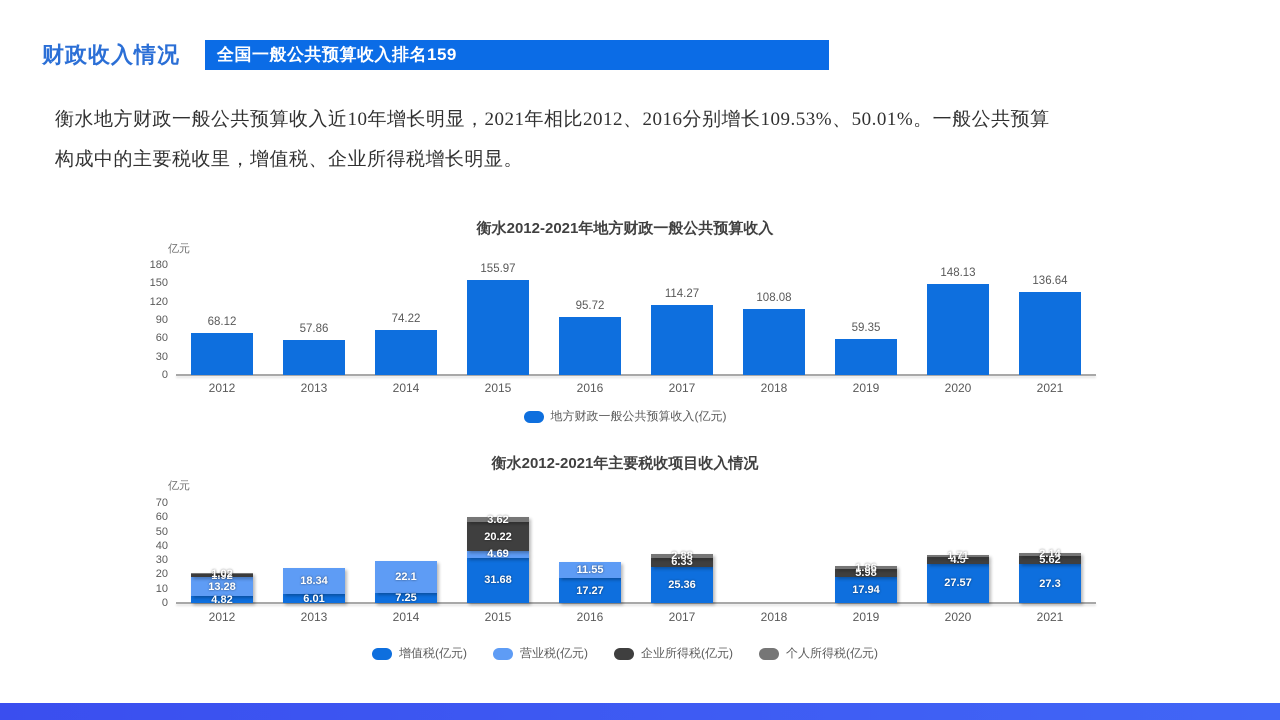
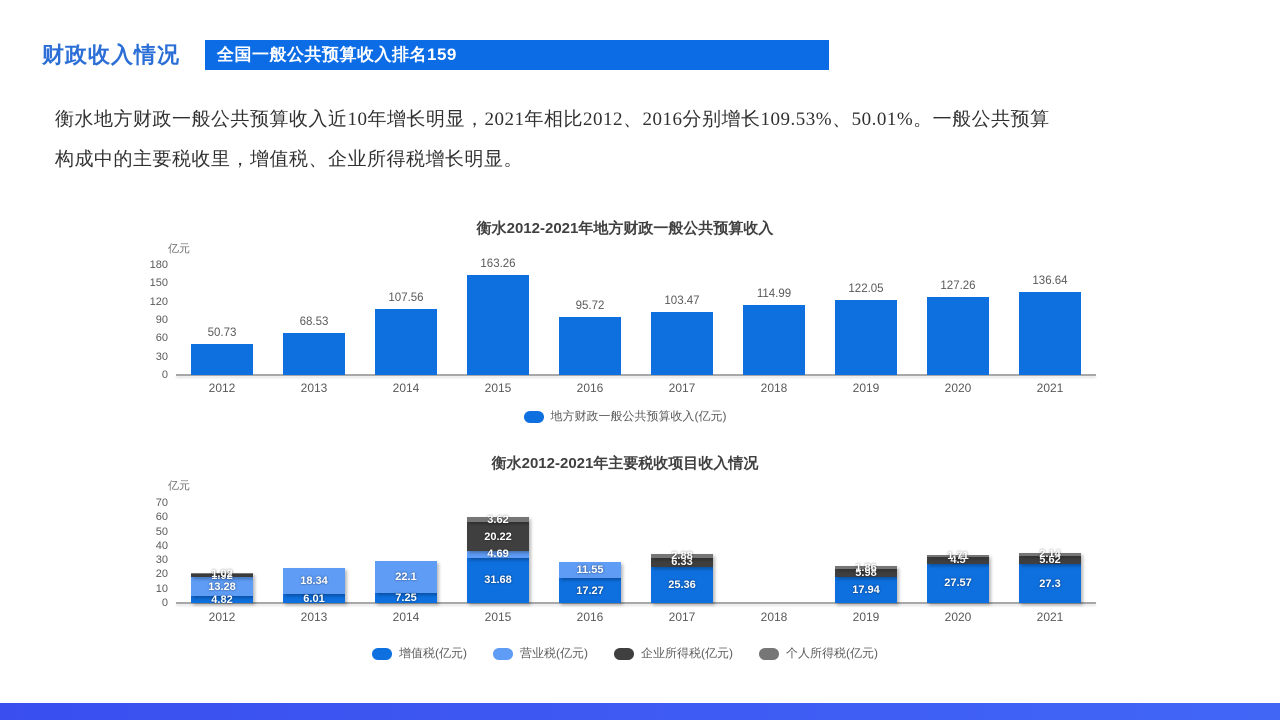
衡水2012-2021年地方财政一般公共预算收入/2012: 68.12 -> 50.73
衡水2012-2021年地方财政一般公共预算收入/2013: 57.86 -> 68.53
衡水2012-2021年地方财政一般公共预算收入/2014: 74.22 -> 107.56
衡水2012-2021年地方财政一般公共预算收入/2015: 155.97 -> 163.26
衡水2012-2021年地方财政一般公共预算收入/2017: 114.27 -> 103.47
衡水2012-2021年地方财政一般公共预算收入/2018: 108.08 -> 114.99
衡水2012-2021年地方财政一般公共预算收入/2019: 59.35 -> 122.05
衡水2012-2021年地方财政一般公共预算收入/2020: 148.13 -> 127.26
